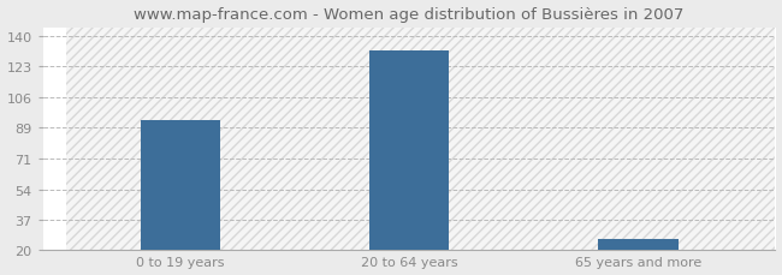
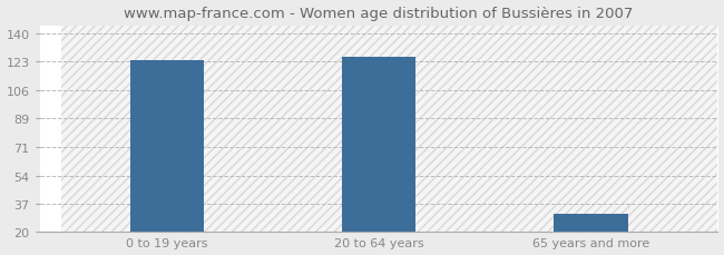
0 to 19 years: 93 -> 124
20 to 64 years: 132 -> 126
65 years and more: 26 -> 31
